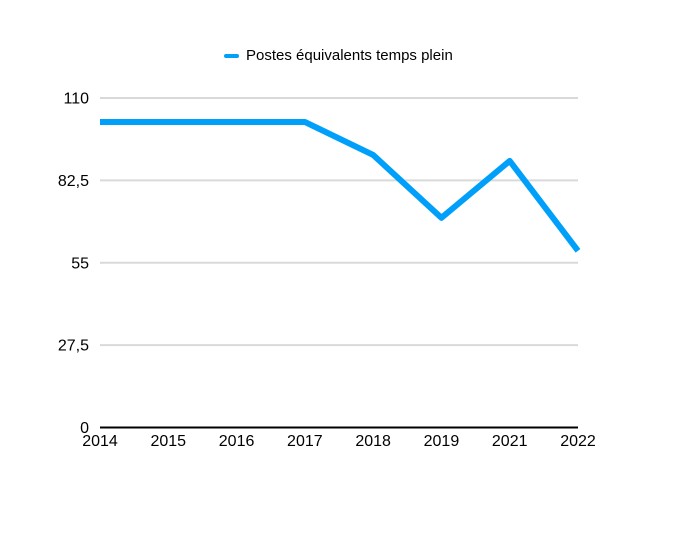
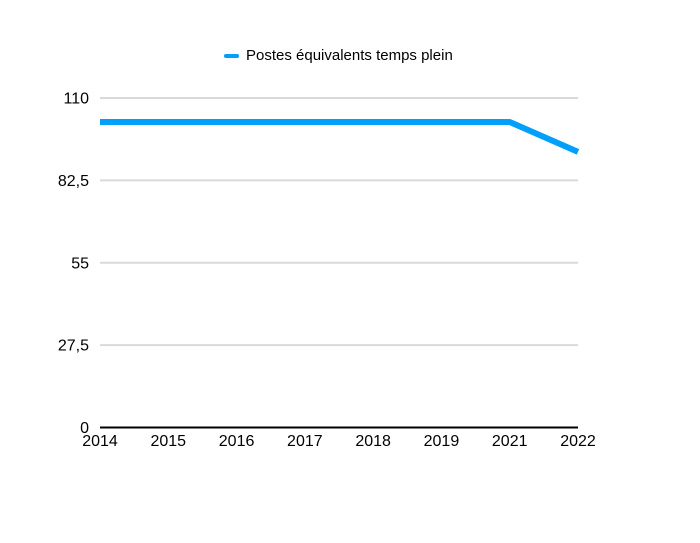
2018: 91 -> 102
2019: 70 -> 102
2021: 89 -> 102
2022: 59 -> 92
